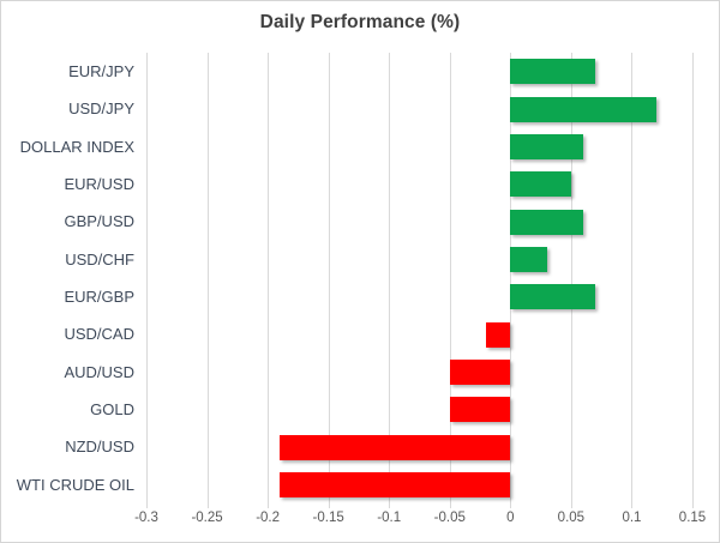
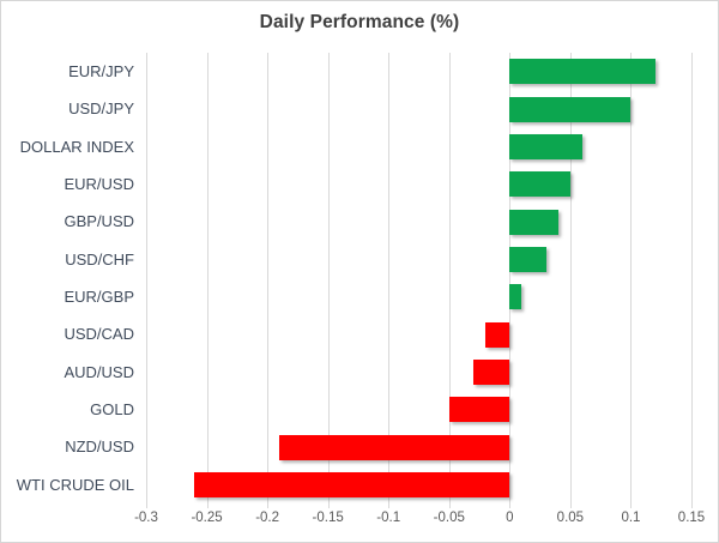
EUR/JPY: 0.07 -> 0.12
USD/JPY: 0.12 -> 0.10
GBP/USD: 0.06 -> 0.04
EUR/GBP: 0.07 -> 0.01
AUD/USD: -0.05 -> -0.03
WTI CRUDE OIL: -0.19 -> -0.26
